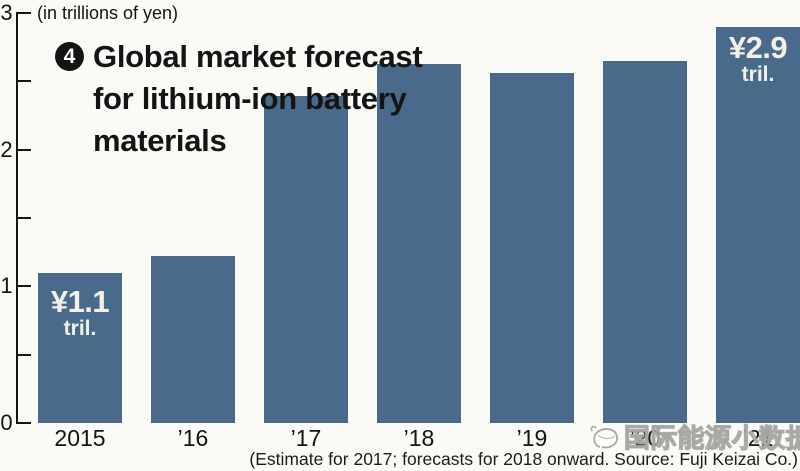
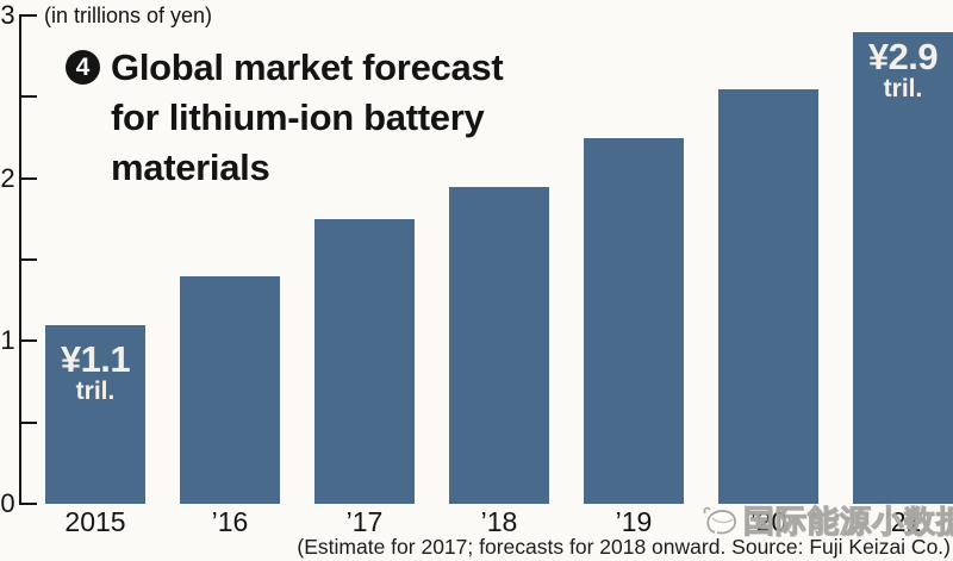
’16: 1.22 -> 1.40
’17: 2.39 -> 1.75
’18: 2.63 -> 1.95
’19: 2.56 -> 2.25
’20: 2.65 -> 2.55
